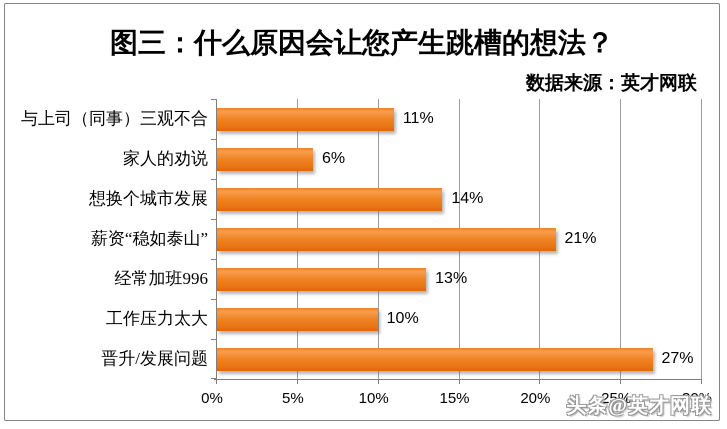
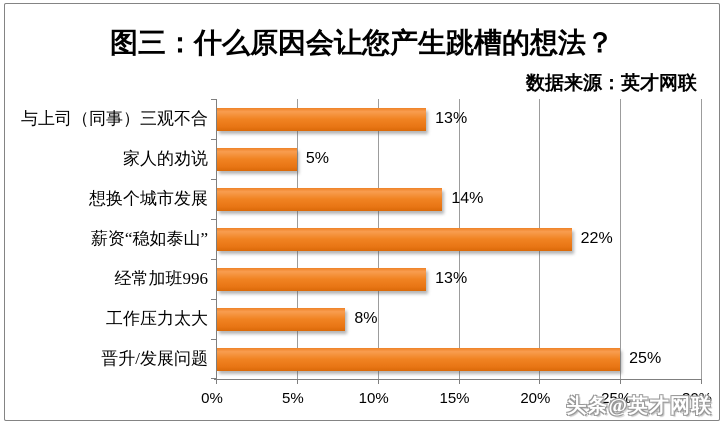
与上司（同事）三观不合: 11% -> 13%
家人的劝说: 6% -> 5%
薪资“稳如泰山”: 21% -> 22%
工作压力太大: 10% -> 8%
晋升/发展问题: 27% -> 25%
